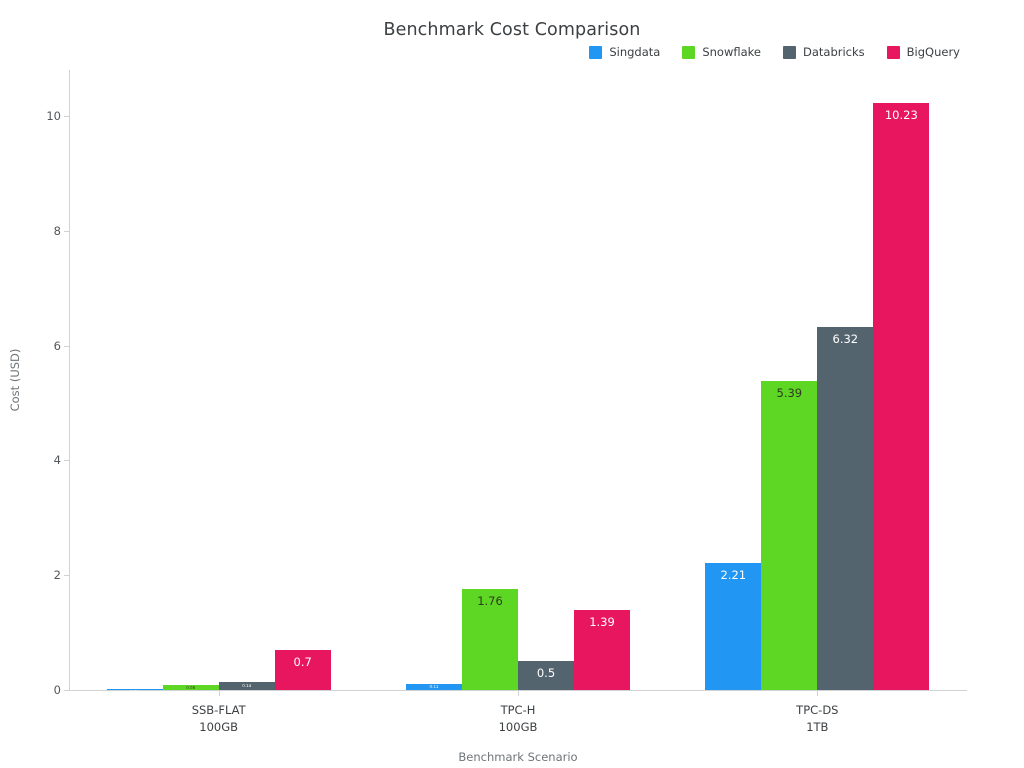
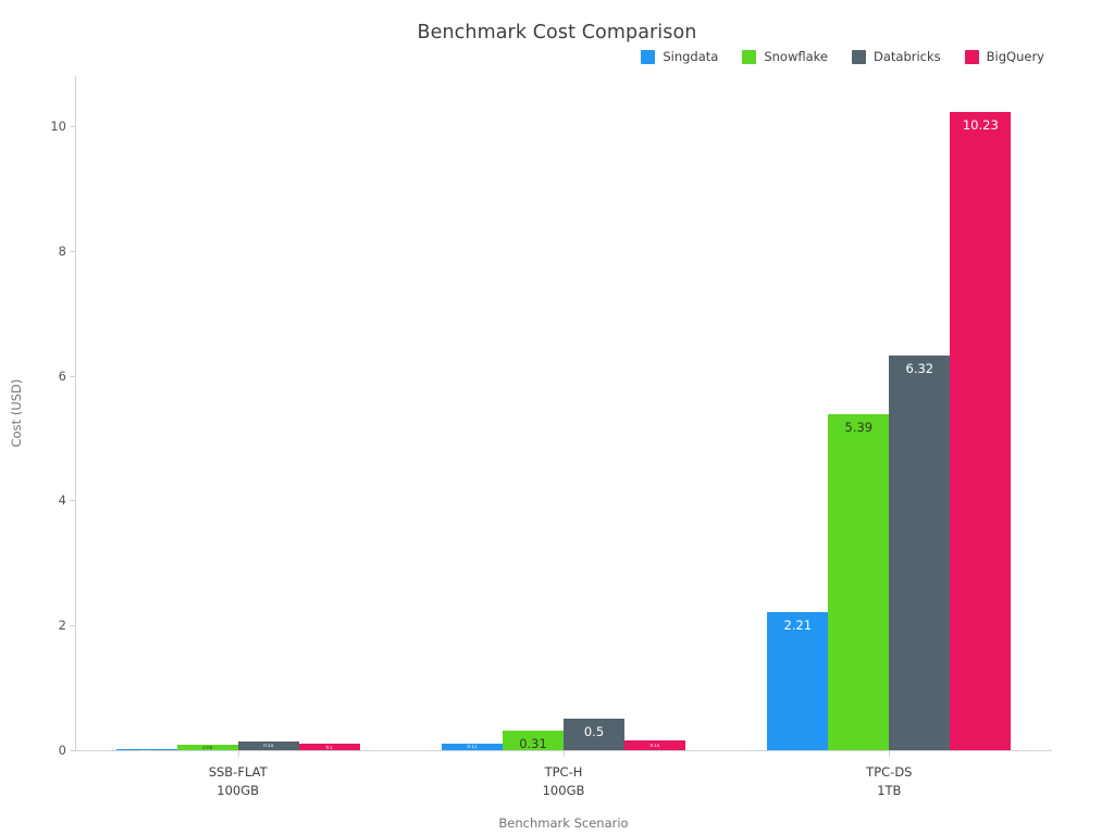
BigQuery/SSB-FLAT 100GB: 0.7 -> 0.1
Snowflake/TPC-H 100GB: 1.76 -> 0.31
BigQuery/TPC-H 100GB: 1.39 -> 0.15
